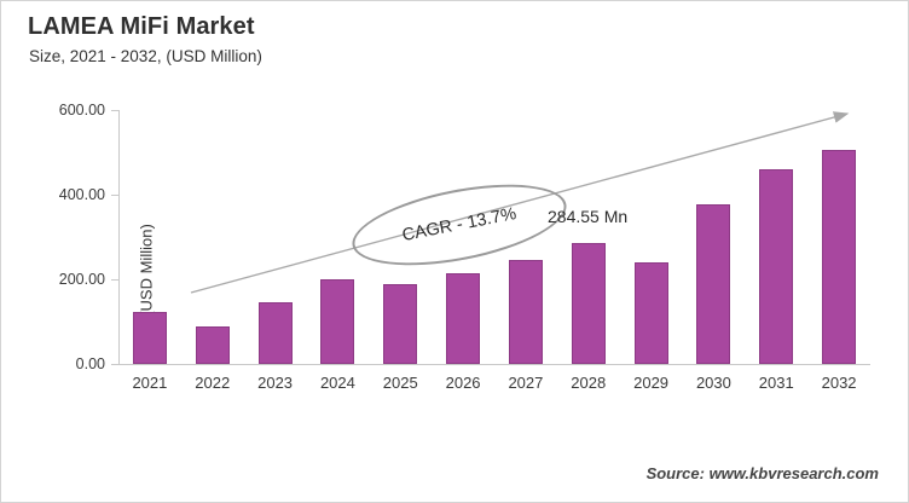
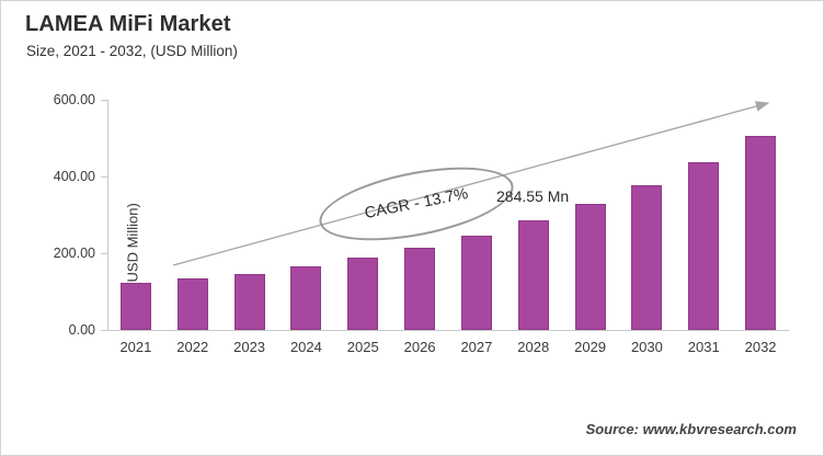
2022: 90 -> 130
2024: 200 -> 160
2029: 240 -> 330
2031: 460 -> 440
